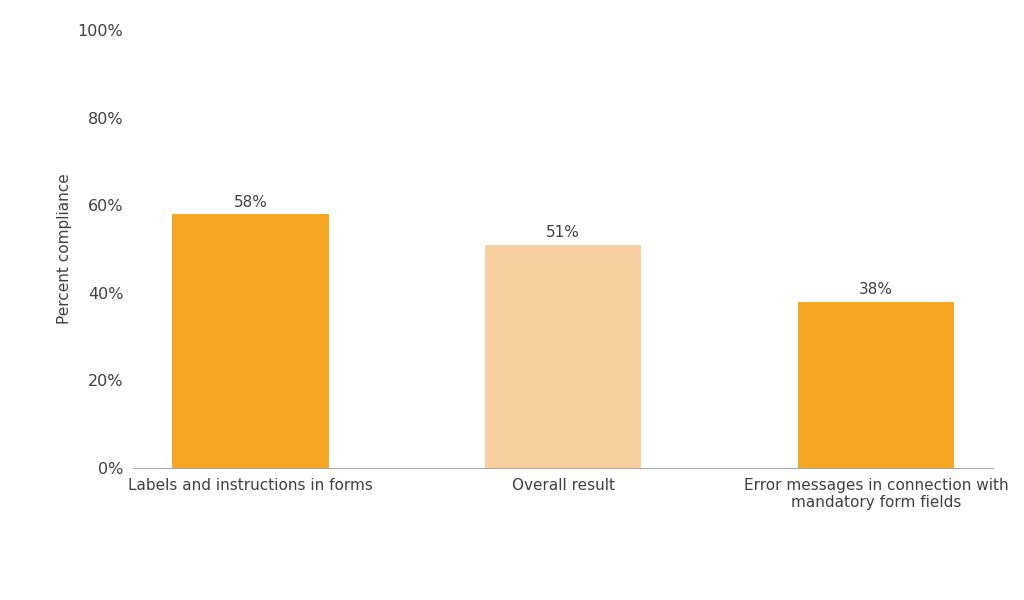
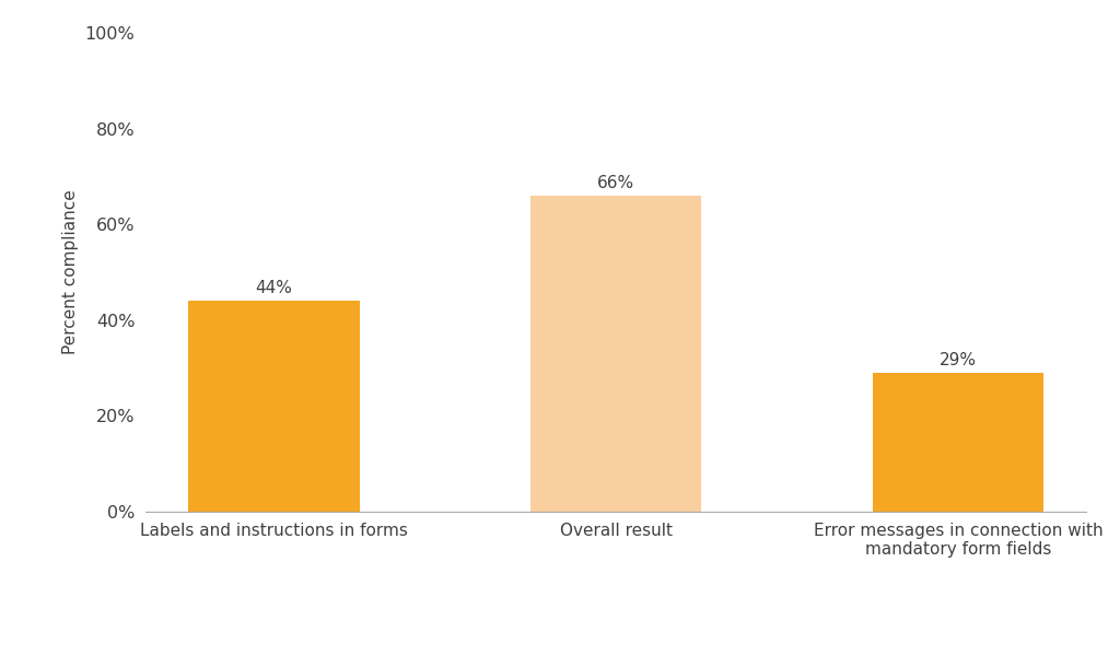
Labels and instructions in forms: 58% -> 44%
Overall result: 51% -> 66%
Error messages in connection with mandatory form fields: 38% -> 29%
